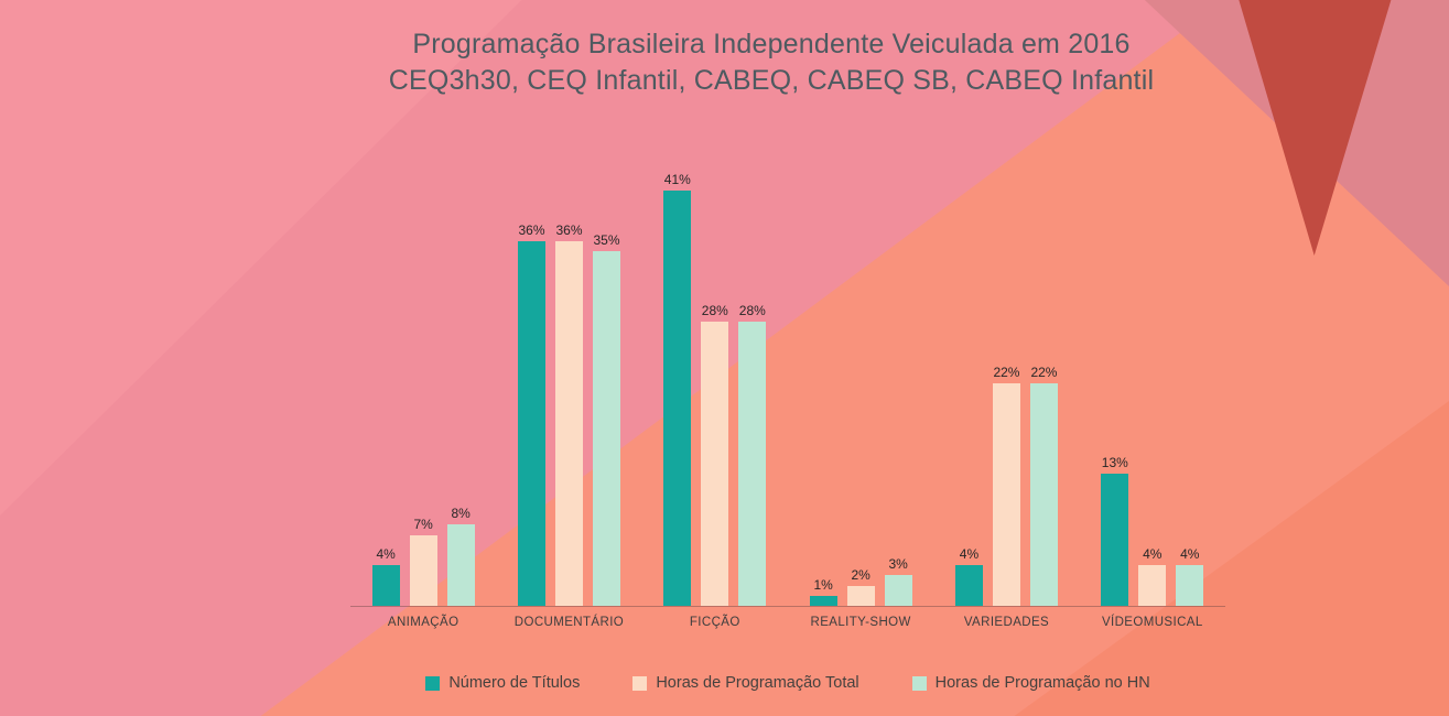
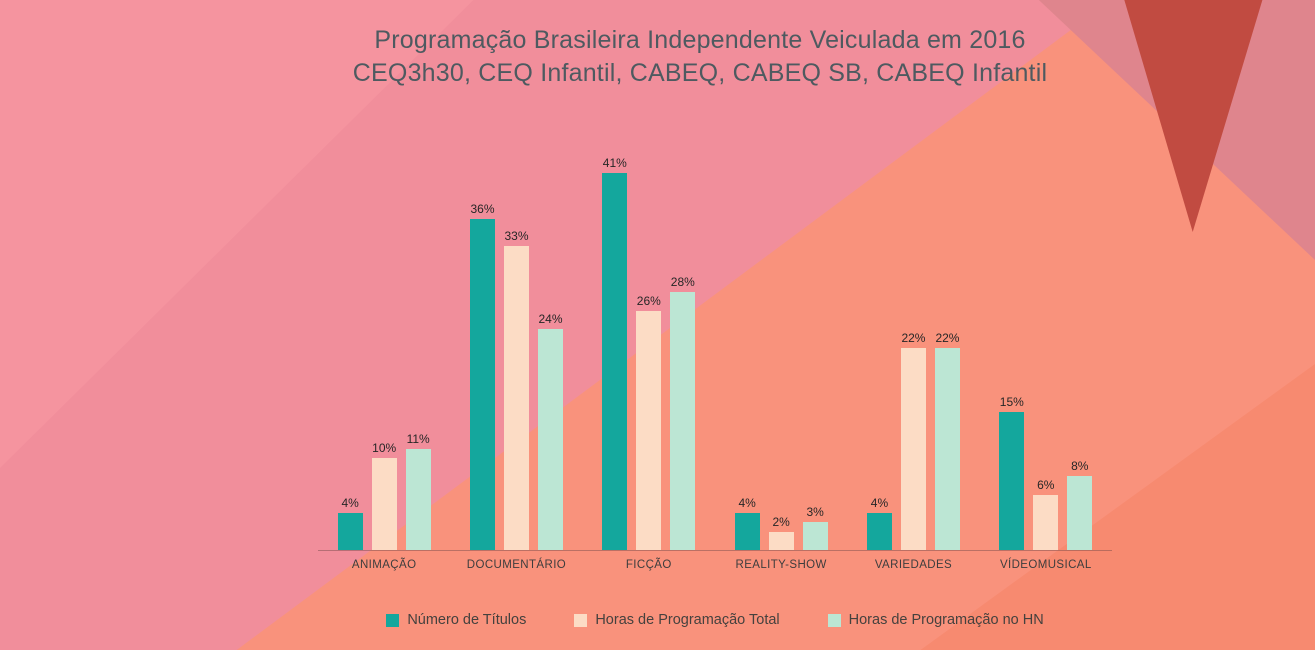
Horas de Programação Total/ANIMAÇÃO: 7% -> 10%
Horas de Programação no HN/ANIMAÇÃO: 8% -> 11%
Horas de Programação Total/DOCUMENTÁRIO: 36% -> 33%
Horas de Programação no HN/DOCUMENTÁRIO: 35% -> 24%
Horas de Programação Total/FICÇÃO: 28% -> 26%
Número de Títulos/REALITY-SHOW: 1% -> 4%
Número de Títulos/VÍDEOMUSICAL: 13% -> 15%
Horas de Programação Total/VÍDEOMUSICAL: 4% -> 6%
Horas de Programação no HN/VÍDEOMUSICAL: 4% -> 8%
